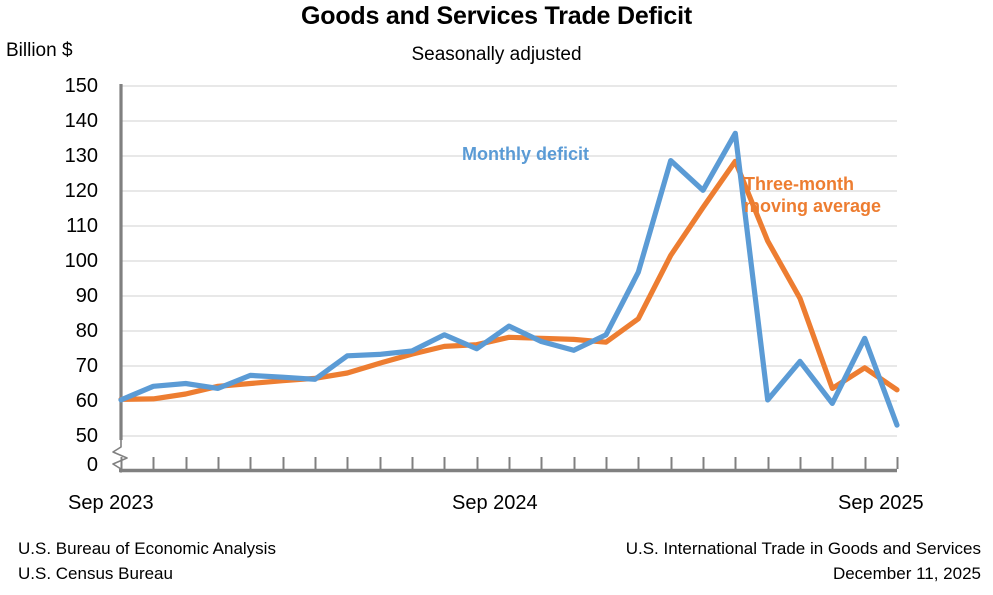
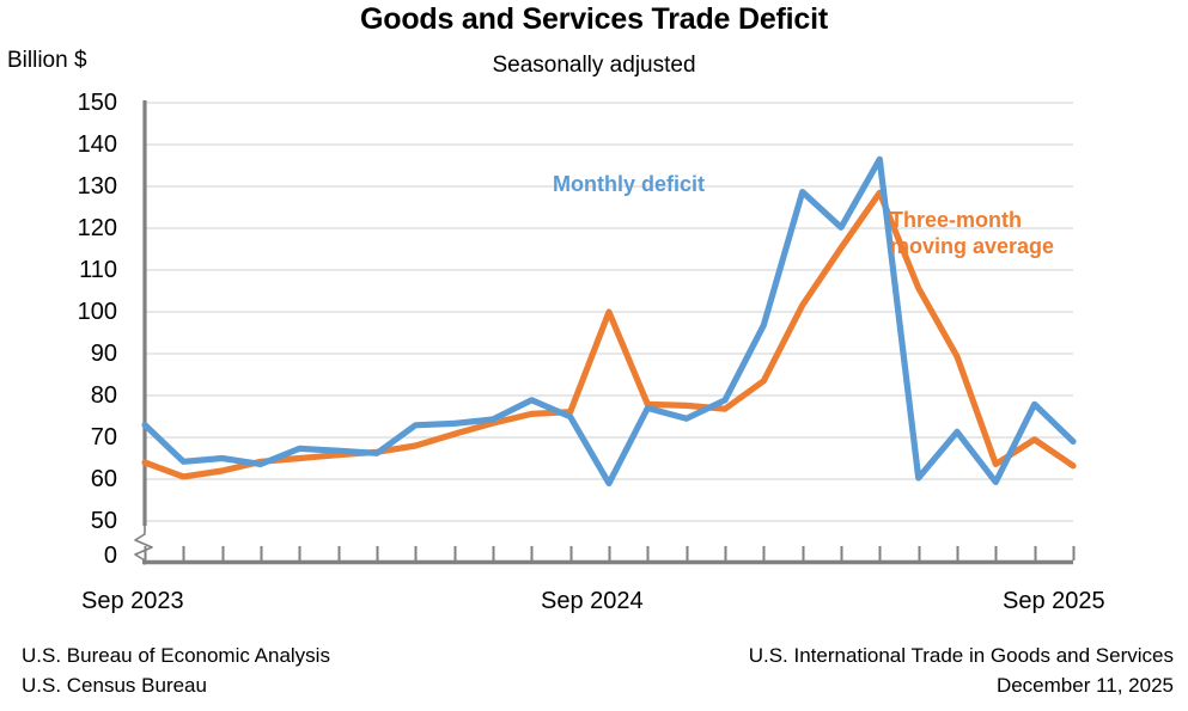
Monthly deficit/Sep 2023: 60 -> 73
Three-month moving average/Sep 2023: 60 -> 64
Monthly deficit/Sep 2024: 81 -> 59
Three-month moving average/Sep 2024: 78 -> 100
Monthly deficit/Sep 2025: 53 -> 69
